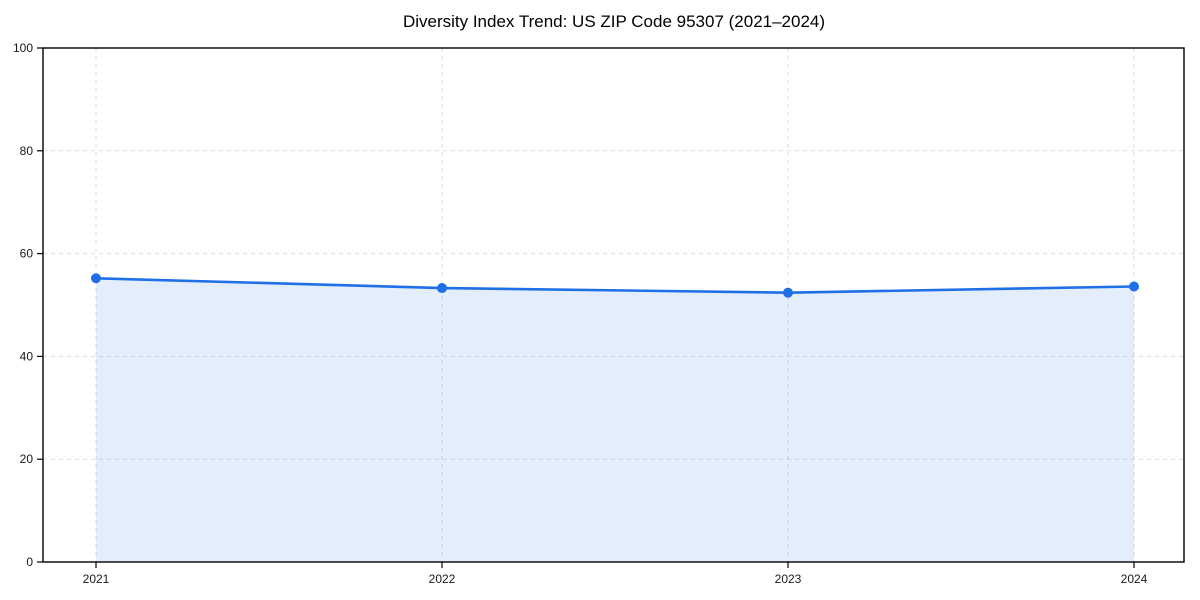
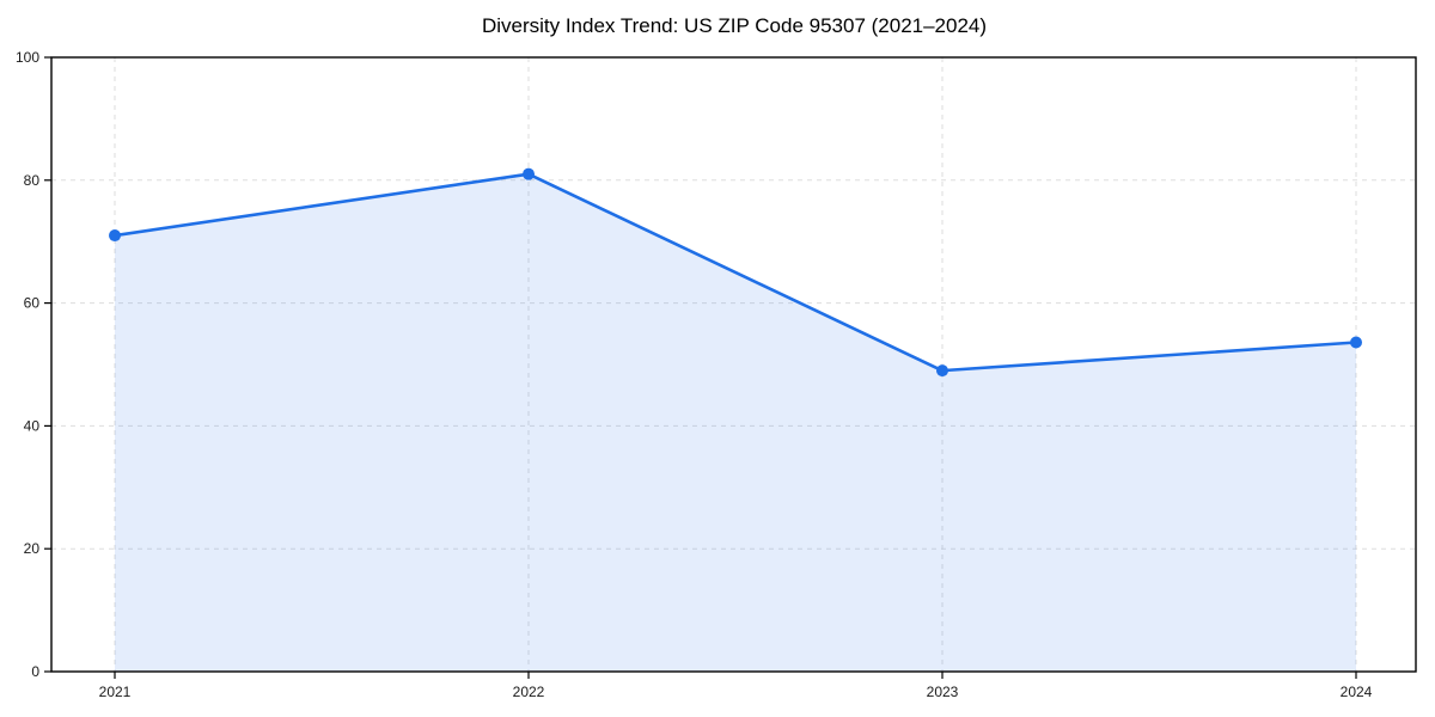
2021: 55 -> 71
2022: 53 -> 81
2023: 52 -> 49
